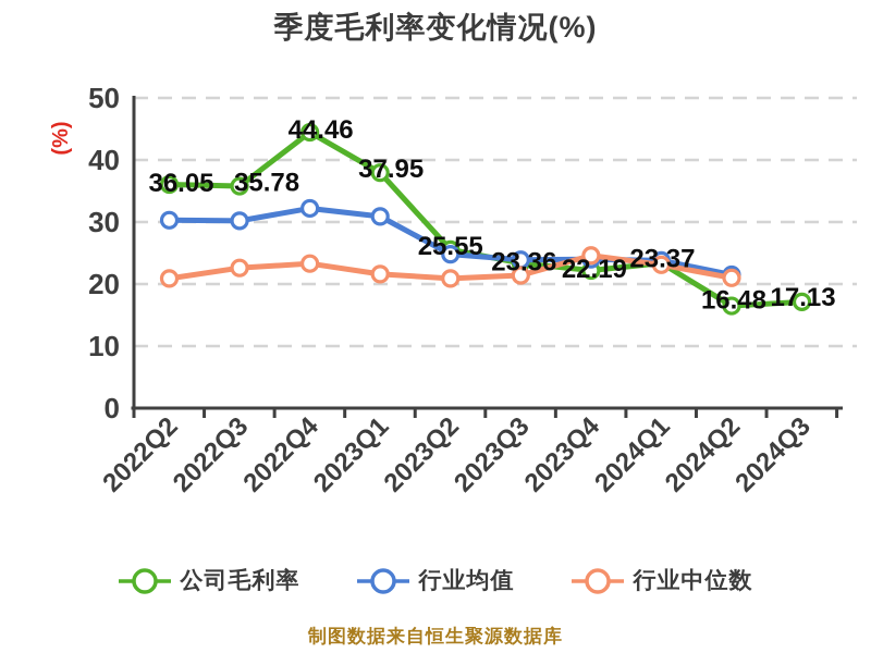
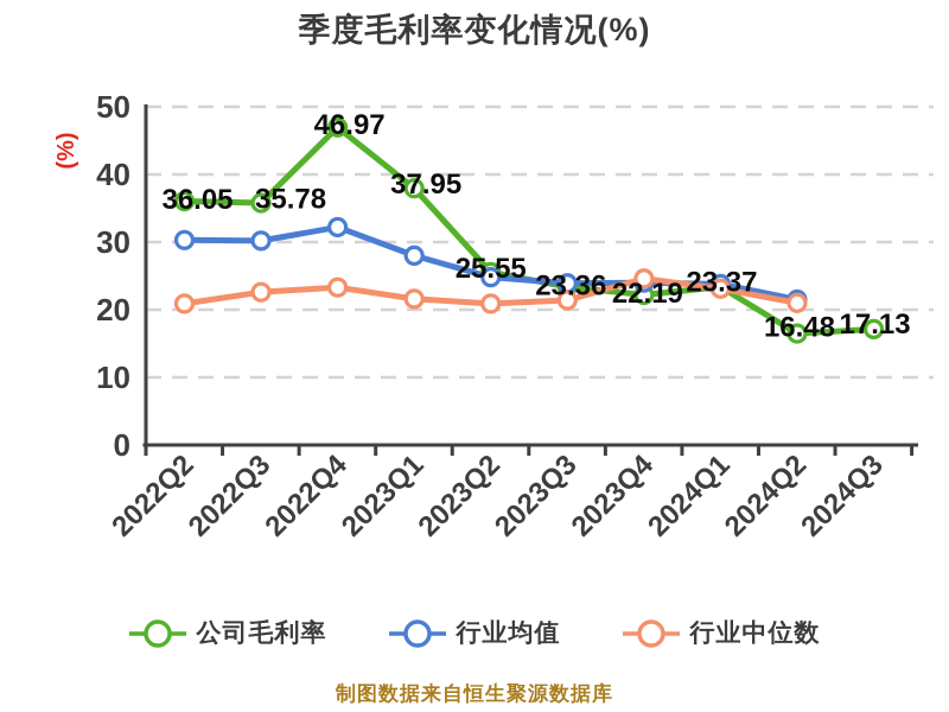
公司毛利率/2022Q4: 44.46 -> 46.97
行业均值/2023Q1: 31 -> 28
